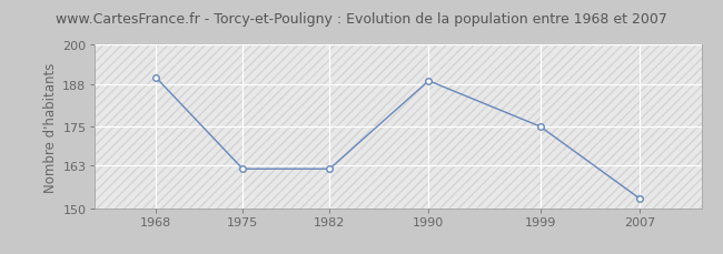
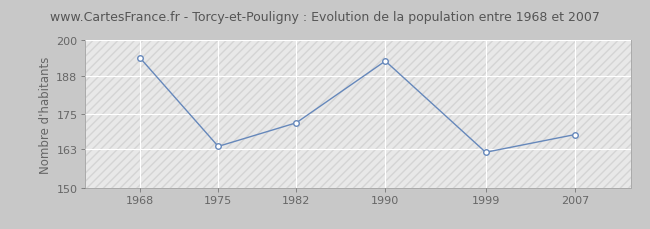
1968: 190 -> 194
1975: 162 -> 164
1982: 162 -> 172
1990: 189 -> 193
1999: 175 -> 162
2007: 153 -> 168
